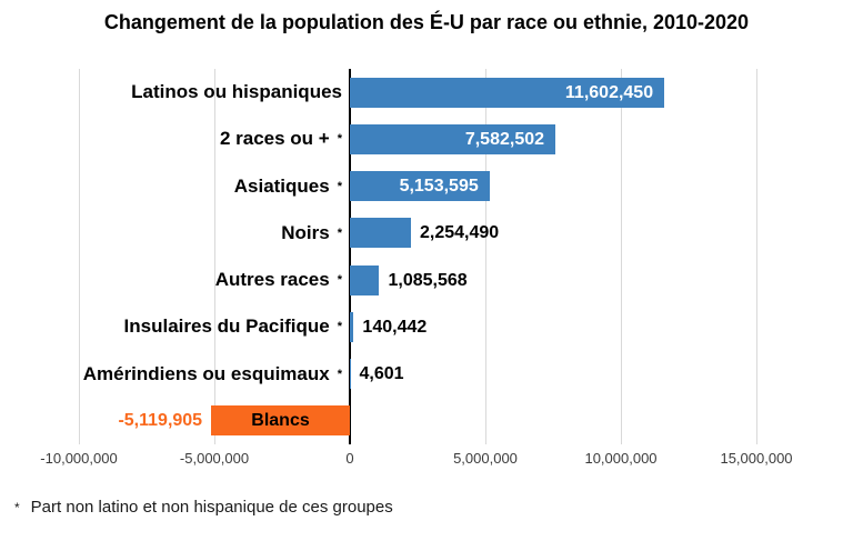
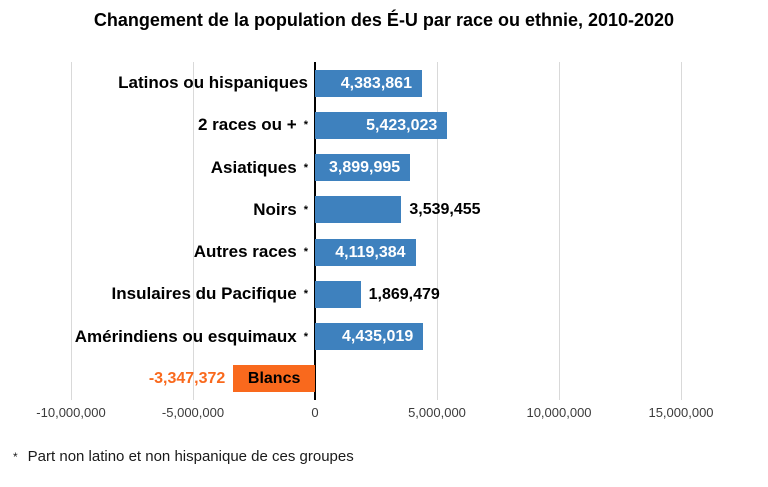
Latinos ou hispaniques: 11,602,450 -> 4,383,861
2 races ou +: 7,582,502 -> 5,423,023
Asiatiques: 5,153,595 -> 3,899,995
Noirs: 2,254,490 -> 3,539,455
Autres races: 1,085,568 -> 4,119,384
Insulaires du Pacifique: 140,442 -> 1,869,479
Amérindiens ou esquimaux: 4,601 -> 4,435,019
Blancs: -5,119,905 -> -3,347,372
